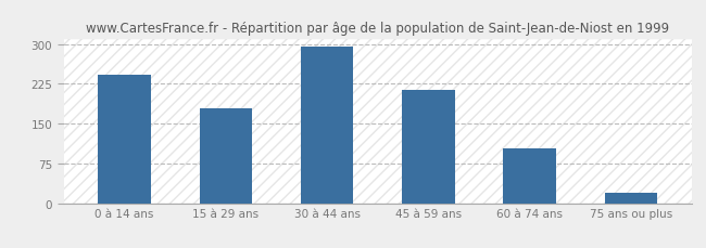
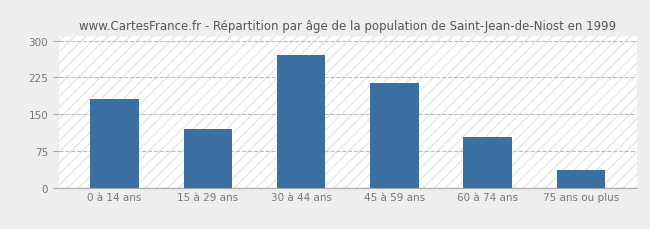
0 à 14 ans: 243 -> 180
15 à 29 ans: 178 -> 120
30 à 44 ans: 295 -> 270
75 ans ou plus: 20 -> 35
